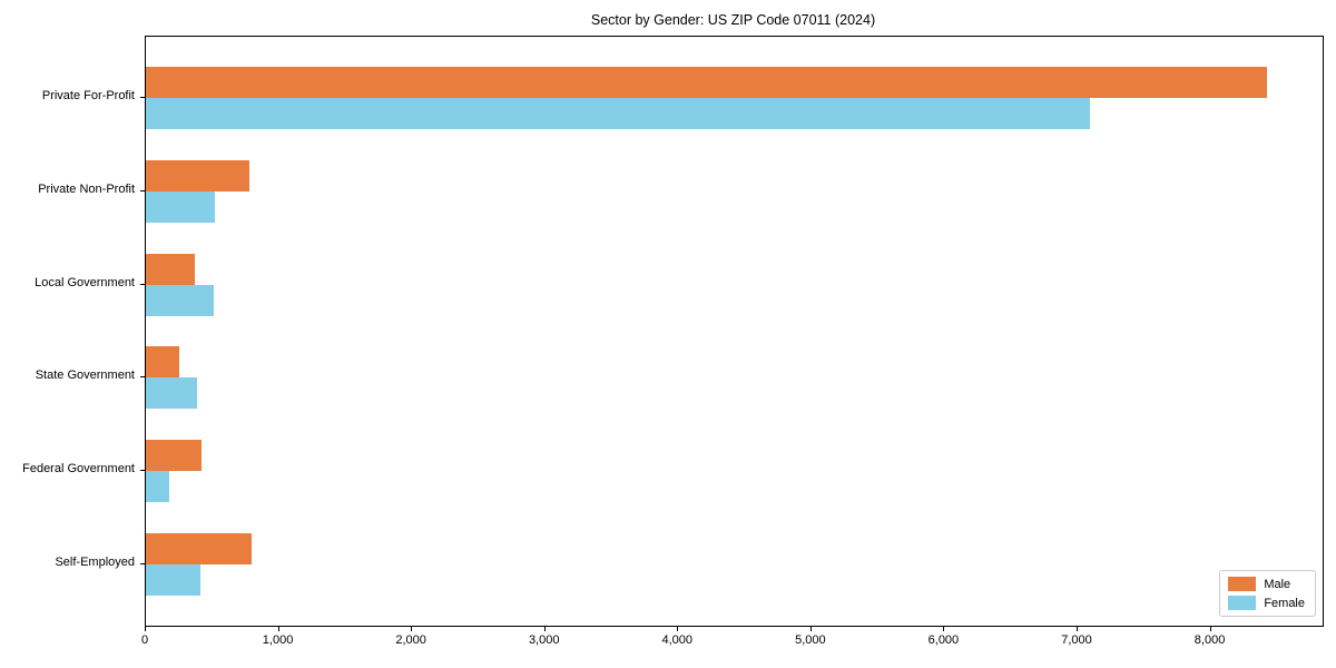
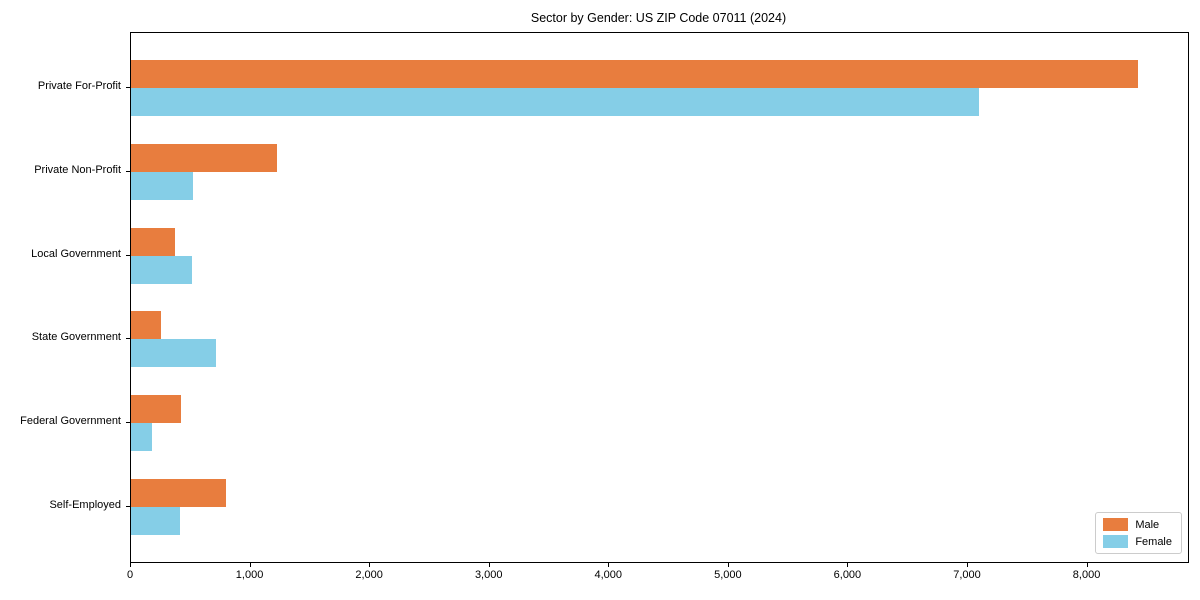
Male/Private Non-Profit: 780 -> 1220
Female/State Government: 380 -> 710
